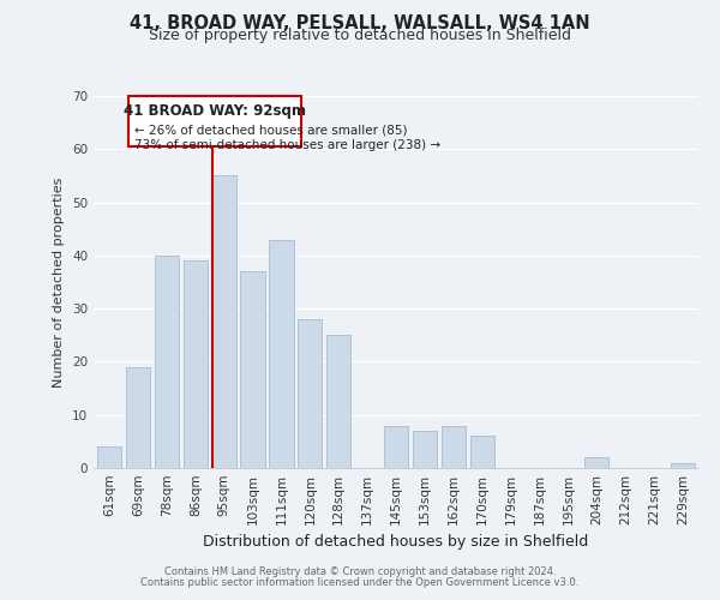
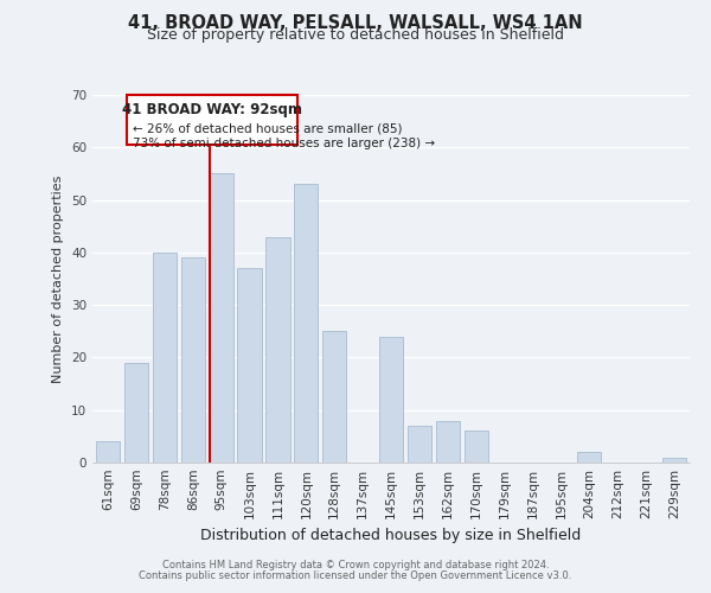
120sqm: 28 -> 53
145sqm: 8 -> 24
